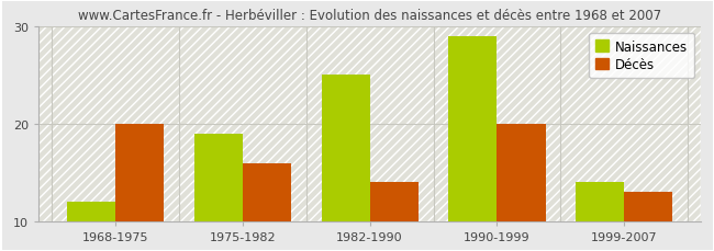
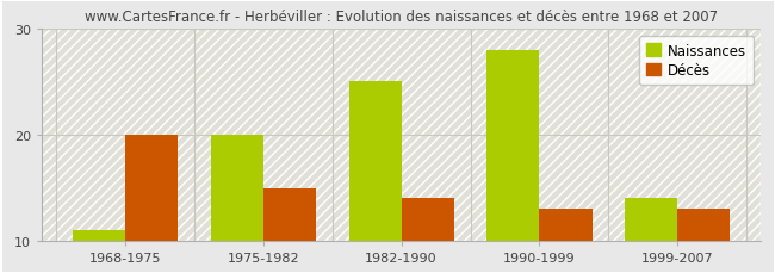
Naissances/1968-1975: 12 -> 11
Naissances/1975-1982: 19 -> 20
Décès/1975-1982: 16 -> 15
Naissances/1990-1999: 29 -> 28
Décès/1990-1999: 20 -> 13
